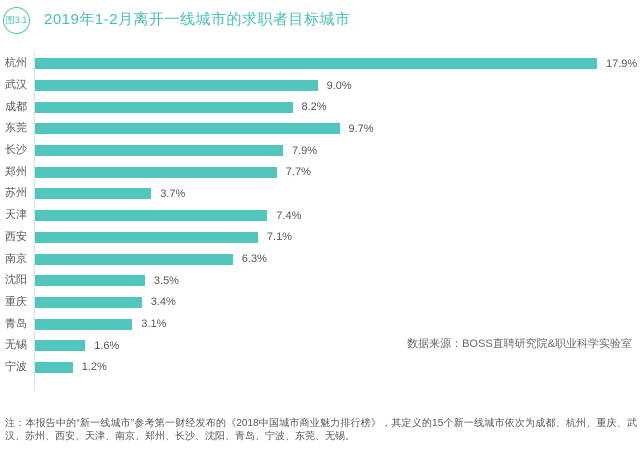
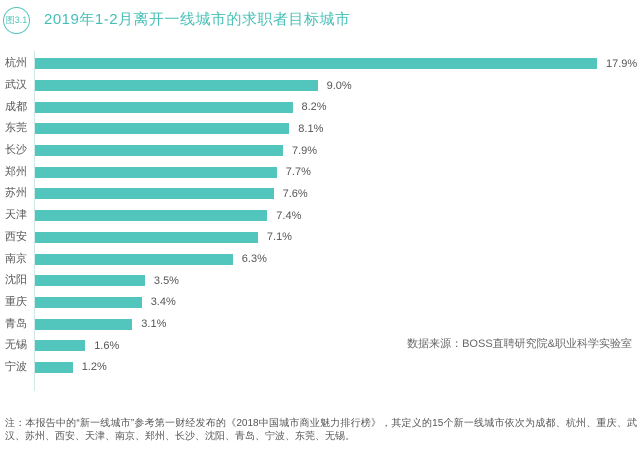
东莞: 9.7% -> 8.1%
苏州: 3.7% -> 7.6%
